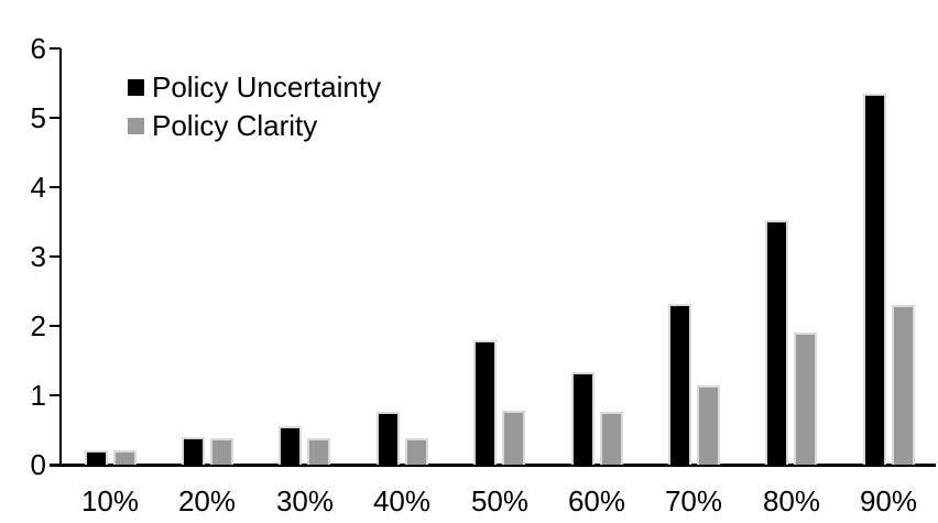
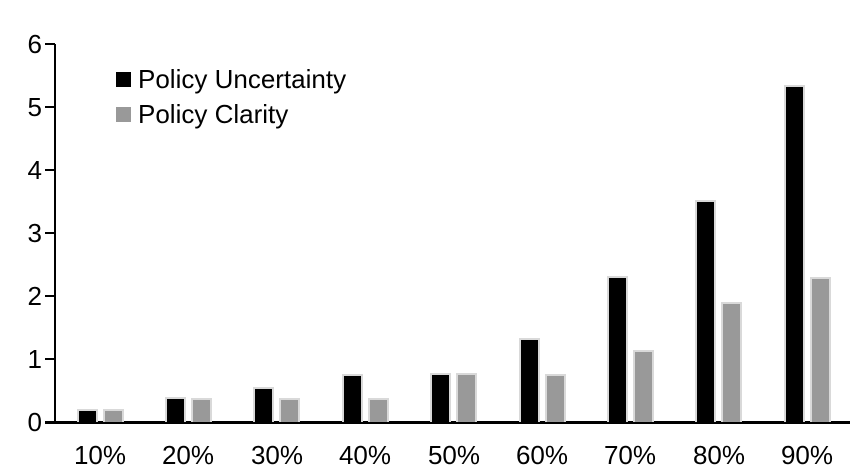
Policy Uncertainty/50%: 1.8 -> 0.8
